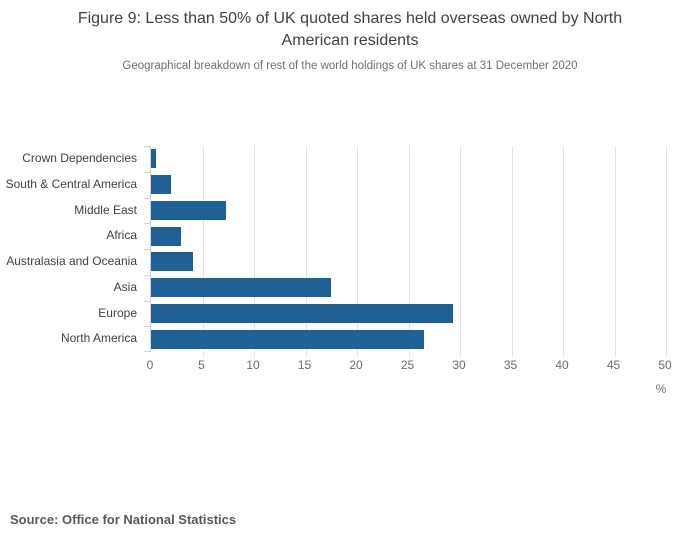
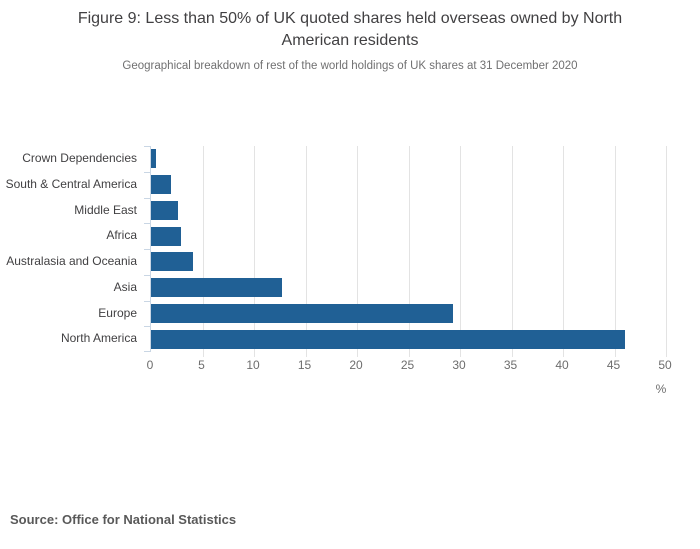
Middle East: 7.3 -> 2.6
Asia: 17.5 -> 12.7
North America: 26.5 -> 46.0
